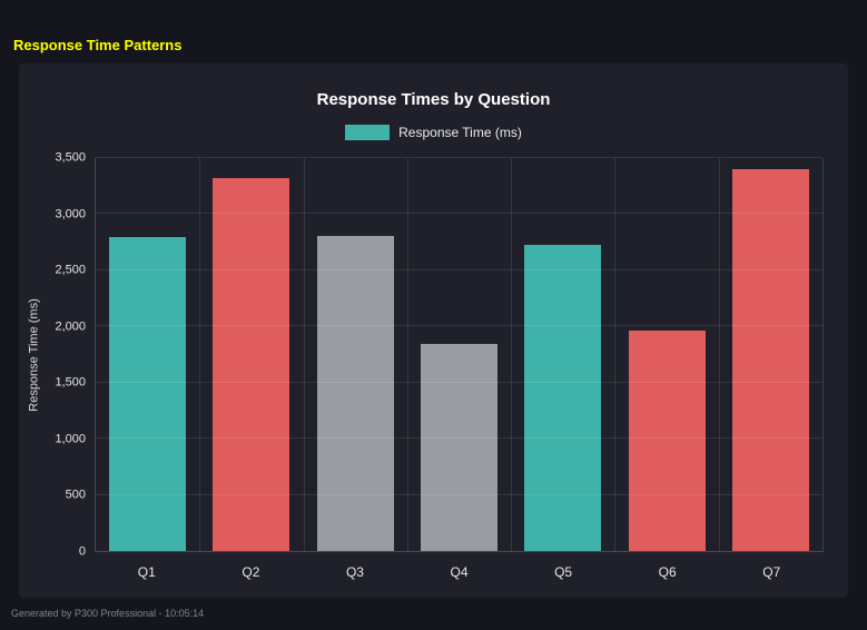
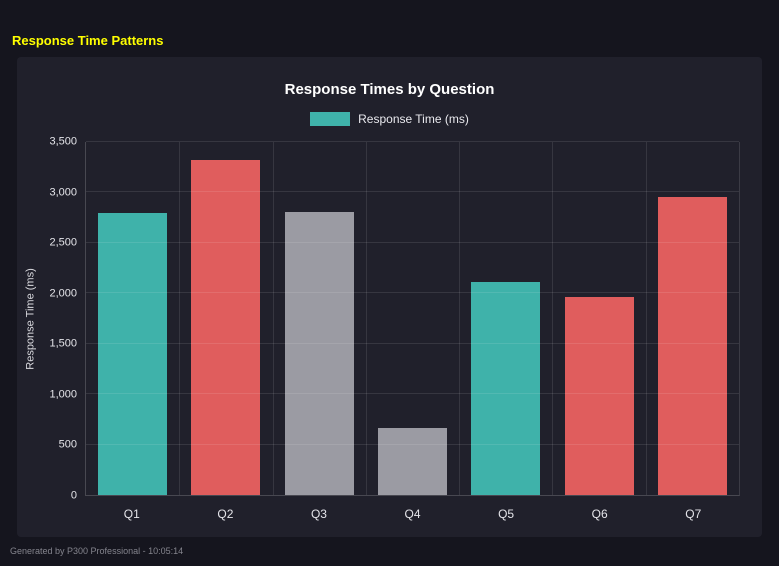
Q4: 1840 -> 660
Q5: 2730 -> 2110
Q7: 3400 -> 2950
